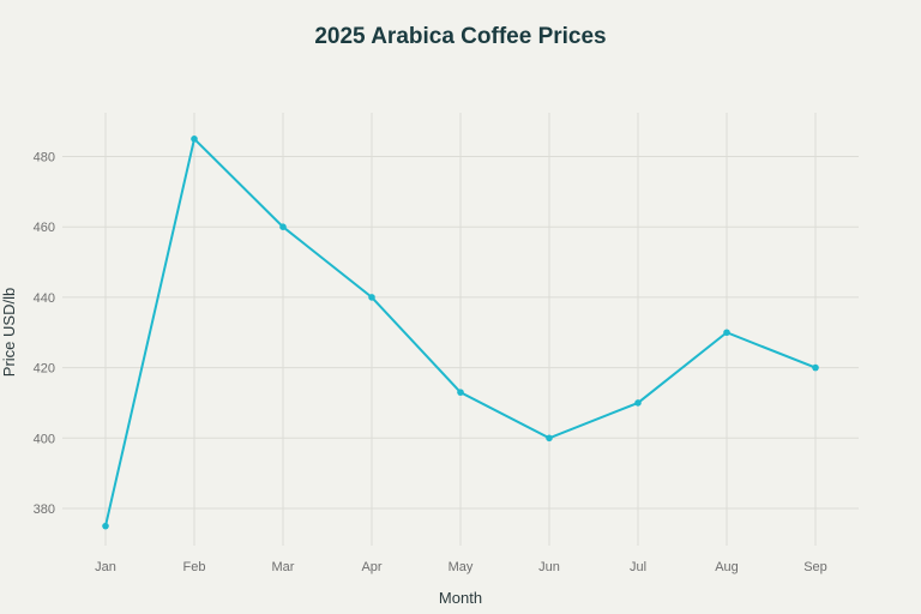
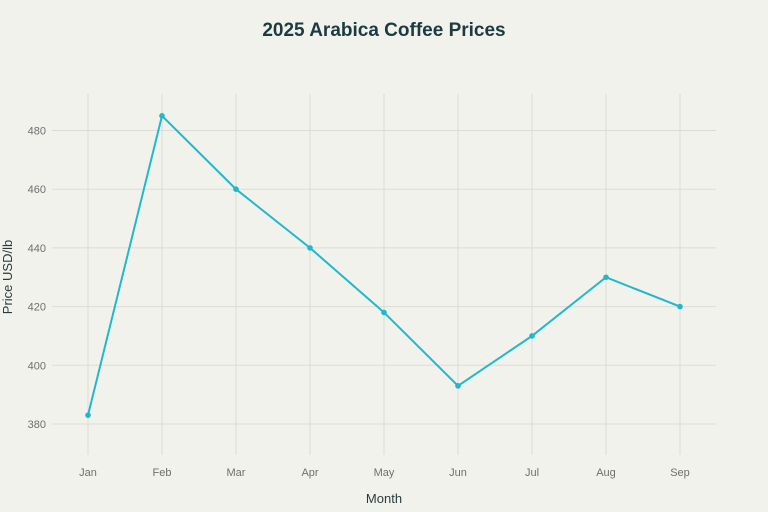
Jan: 375 -> 383
May: 413 -> 418
Jun: 400 -> 393
